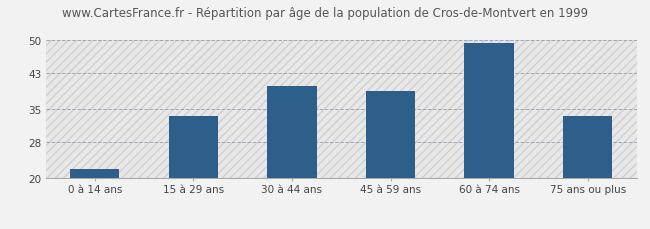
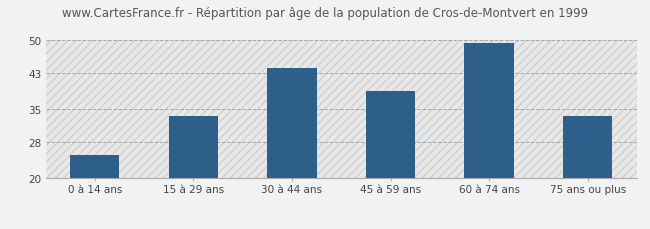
0 à 14 ans: 22.0 -> 25.0
30 à 44 ans: 40.0 -> 44.0
